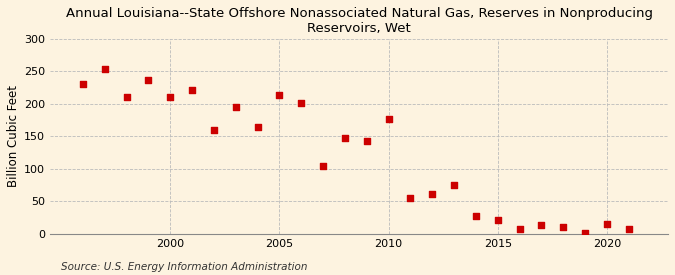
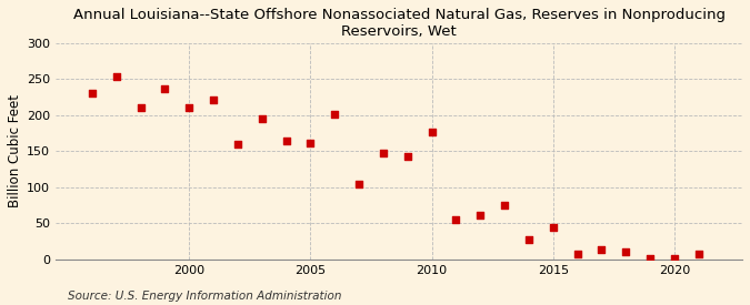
2005: 214 -> 162
2015: 22 -> 44
2020: 16 -> 2
